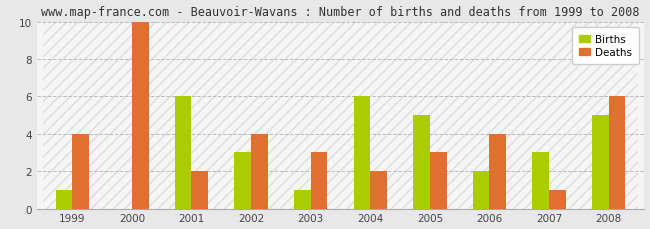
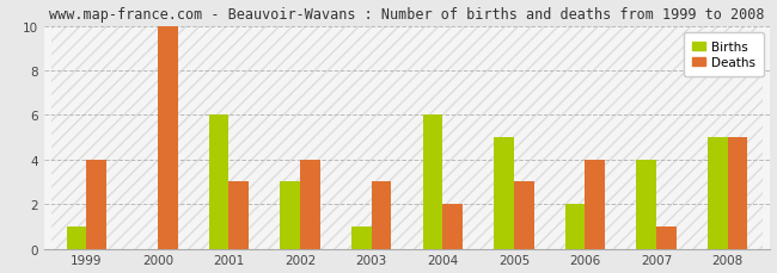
Deaths/2001: 2 -> 3
Births/2007: 3 -> 4
Deaths/2008: 6 -> 5
